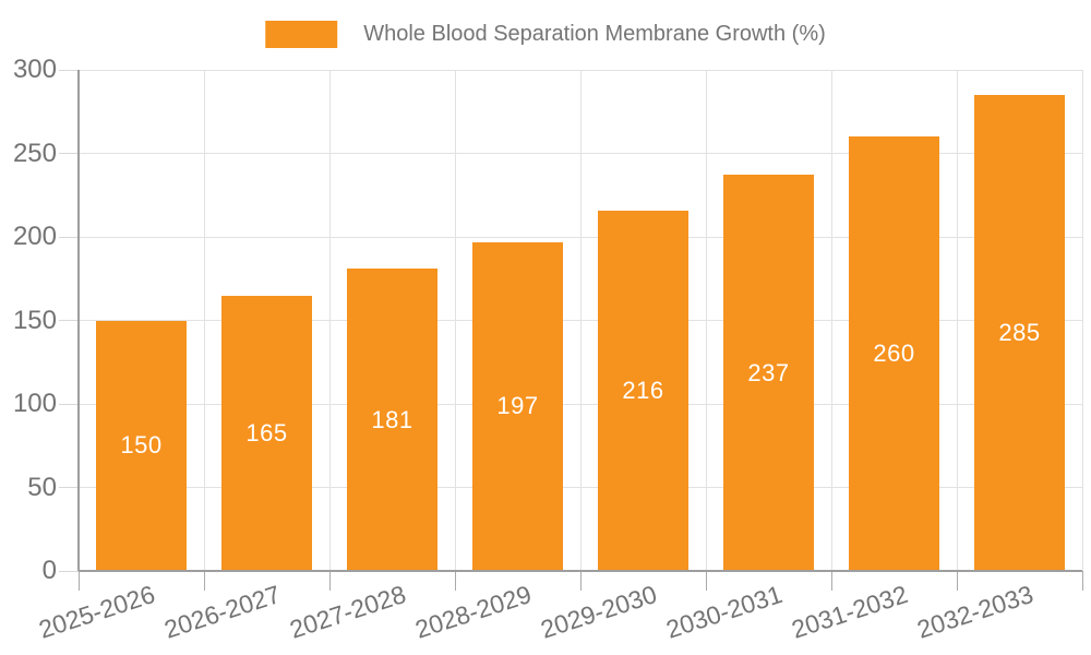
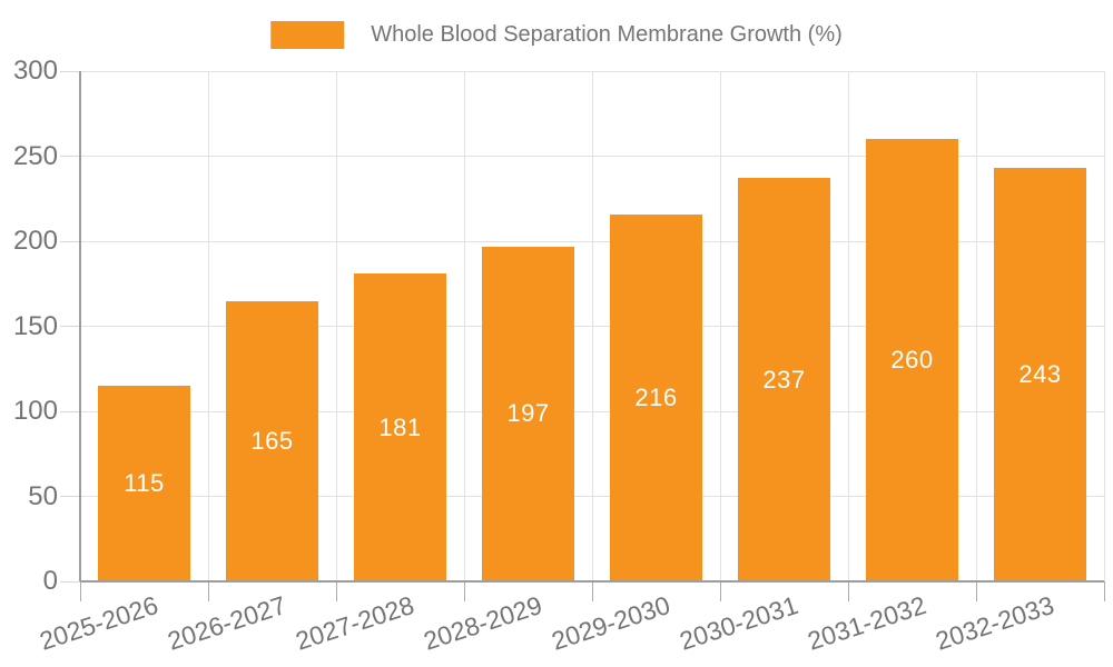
2025-2026: 150 -> 115
2032-2033: 285 -> 243
